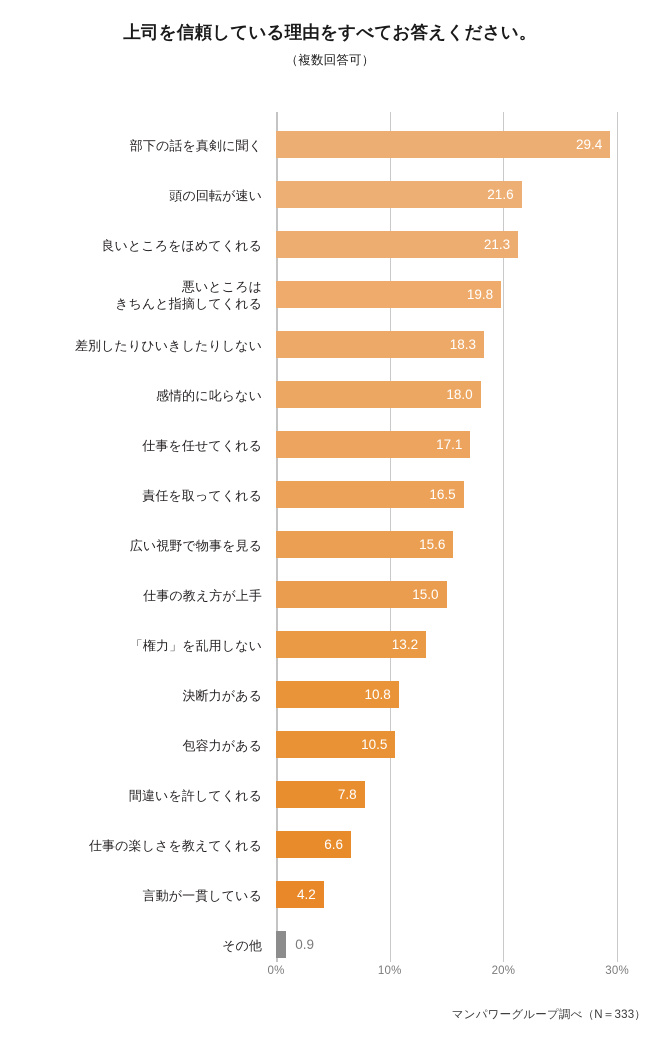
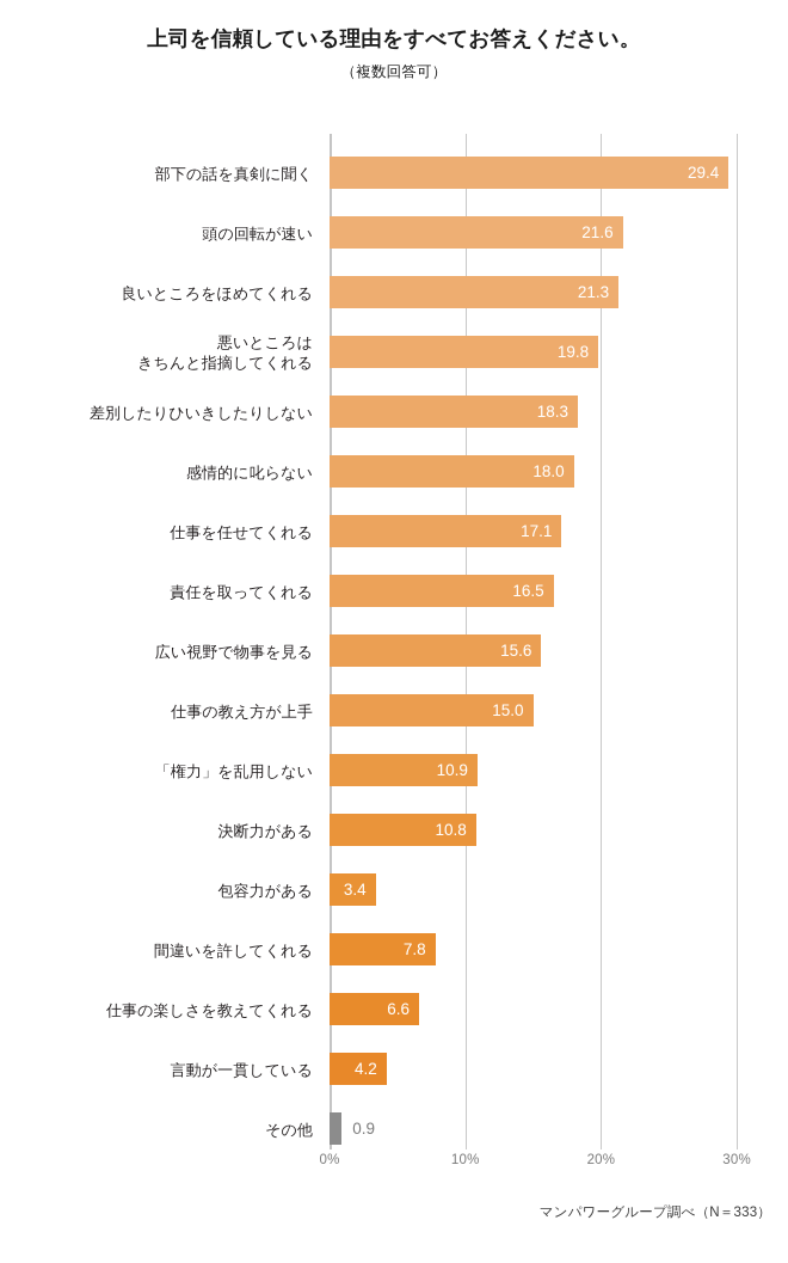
「権力」を乱用しない: 13.2 -> 10.9
包容力がある: 10.5 -> 3.4
